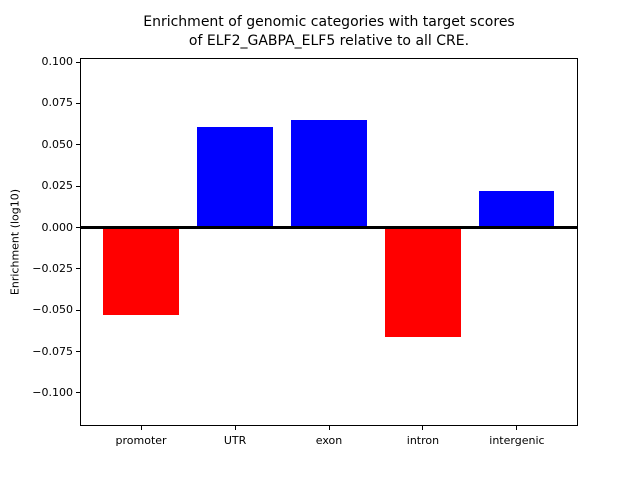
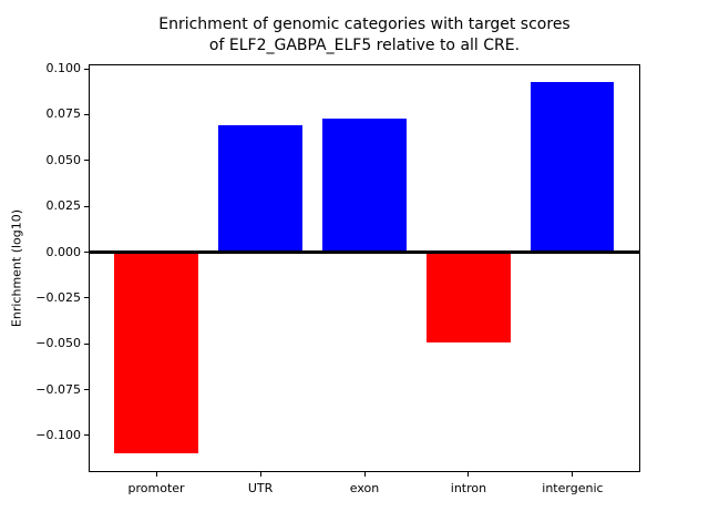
promoter: -0.053 -> -0.110
UTR: 0.061 -> 0.069
exon: 0.065 -> 0.073
intron: -0.066 -> -0.049
intergenic: 0.022 -> 0.093
